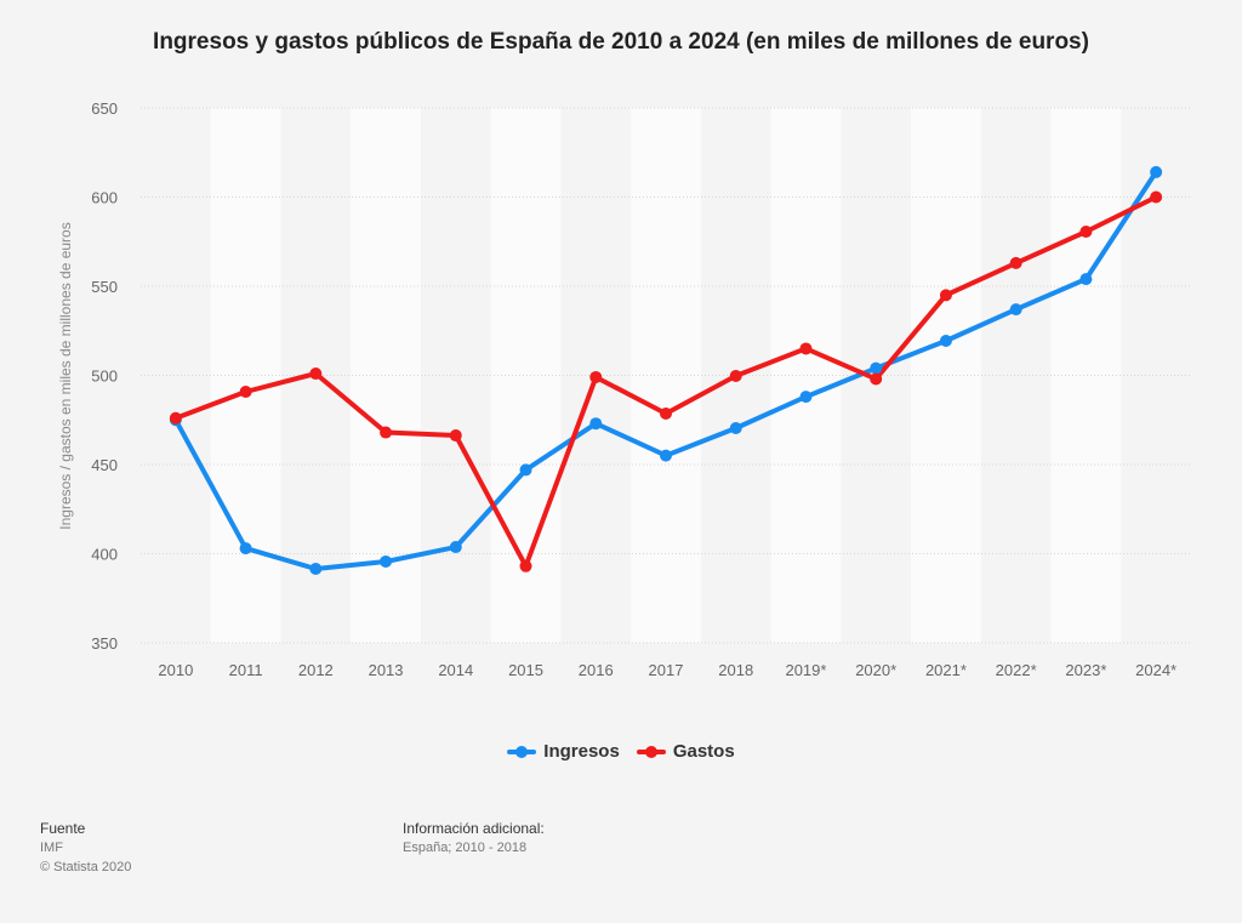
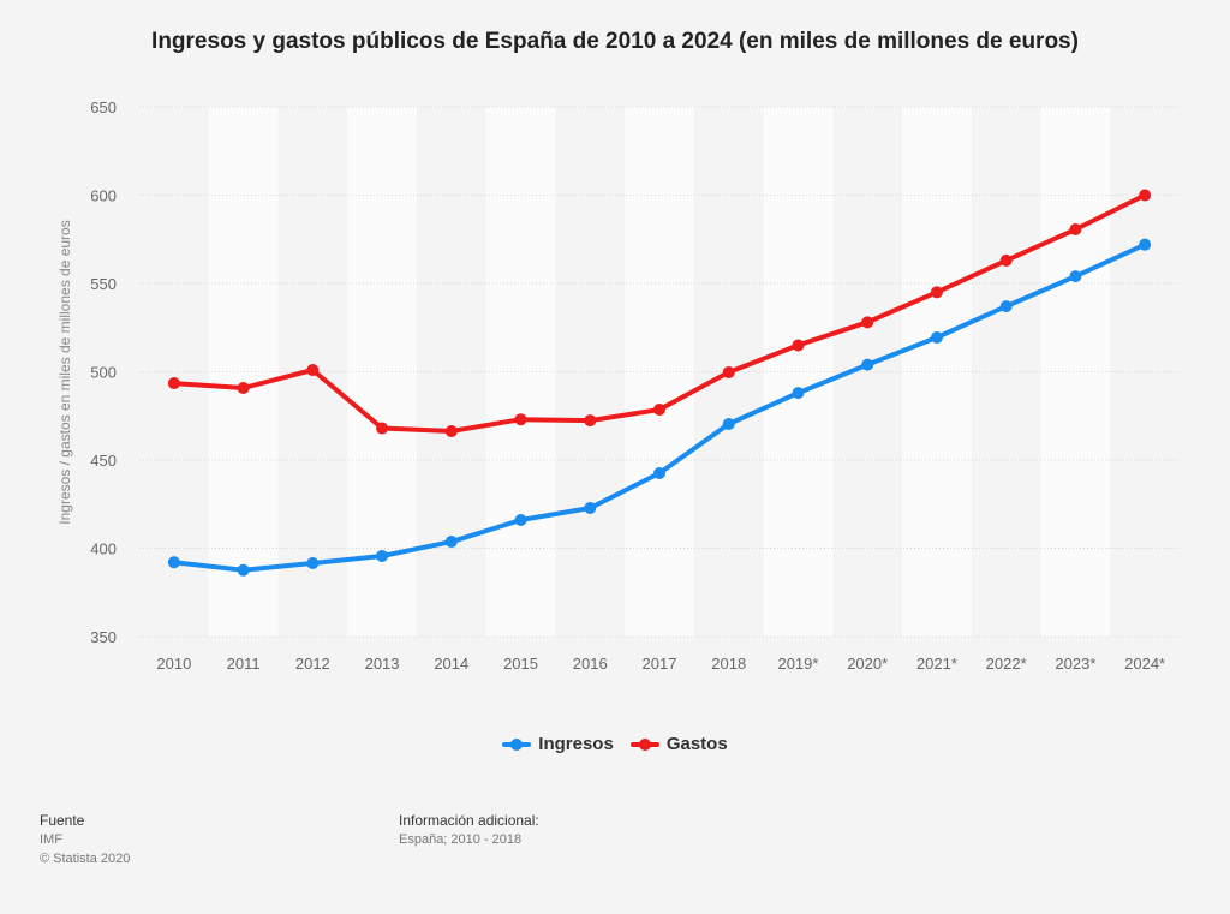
Ingresos/2010: 475 -> 392
Gastos/2010: 476 -> 494
Ingresos/2011: 403 -> 388
Ingresos/2015: 447 -> 416
Gastos/2015: 393 -> 473
Ingresos/2016: 473 -> 423
Gastos/2016: 499 -> 472
Ingresos/2017: 455 -> 442
Gastos/2020*: 498 -> 528
Ingresos/2024*: 614 -> 572
